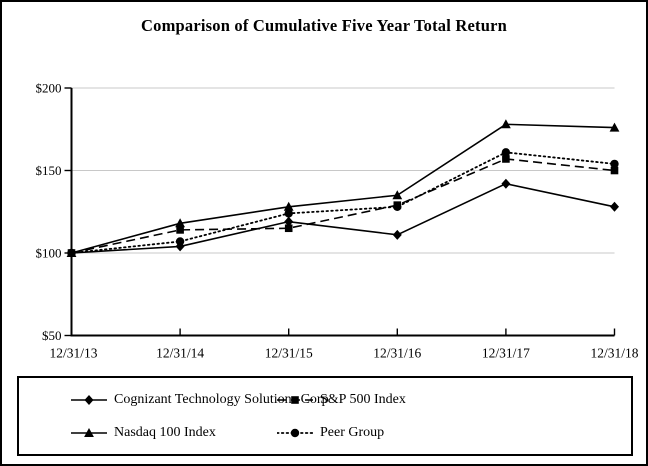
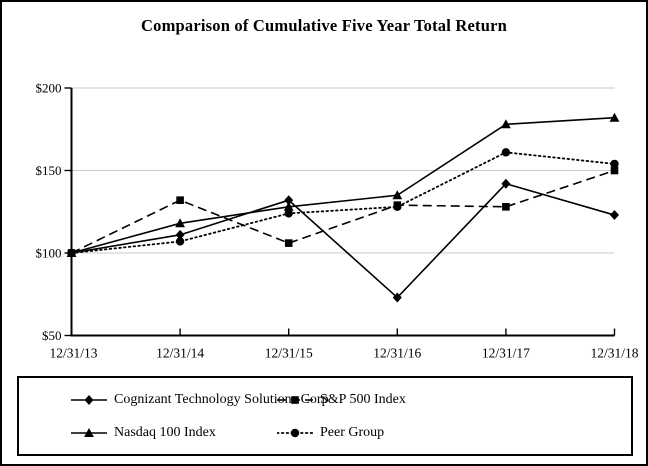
Cognizant Technology Solutions Corp/12/31/14: $104 -> $111
S&P 500 Index/12/31/14: $114 -> $132
Cognizant Technology Solutions Corp/12/31/15: $119 -> $132
S&P 500 Index/12/31/15: $115 -> $106
Cognizant Technology Solutions Corp/12/31/16: $111 -> $73
S&P 500 Index/12/31/17: $157 -> $128
Cognizant Technology Solutions Corp/12/31/18: $128 -> $123
Nasdaq 100 Index/12/31/18: $176 -> $182
